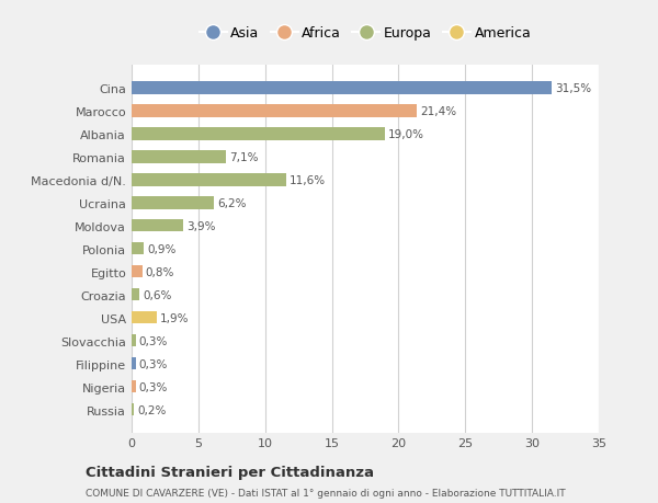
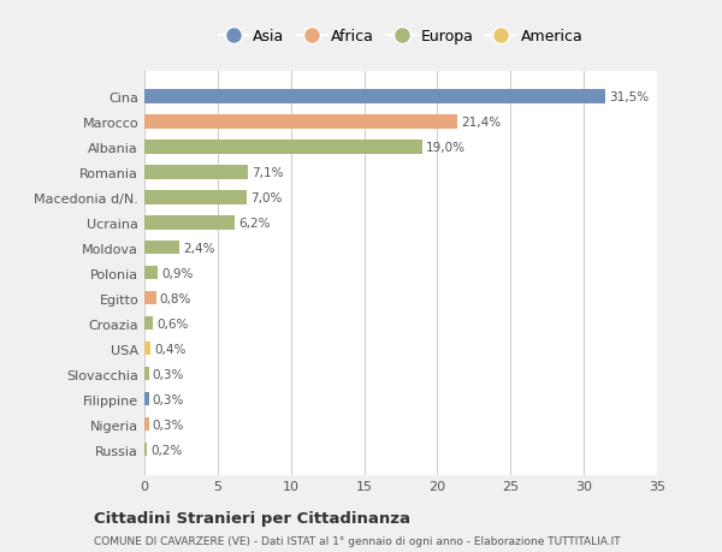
Macedonia d/N.: 11,6% -> 7,0%
Moldova: 3,9% -> 2,4%
USA: 1,9% -> 0,4%
